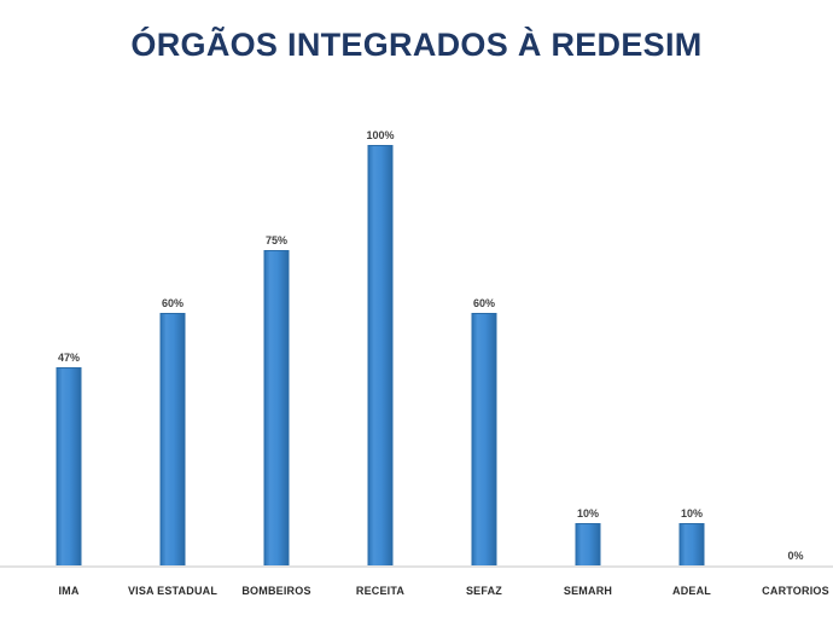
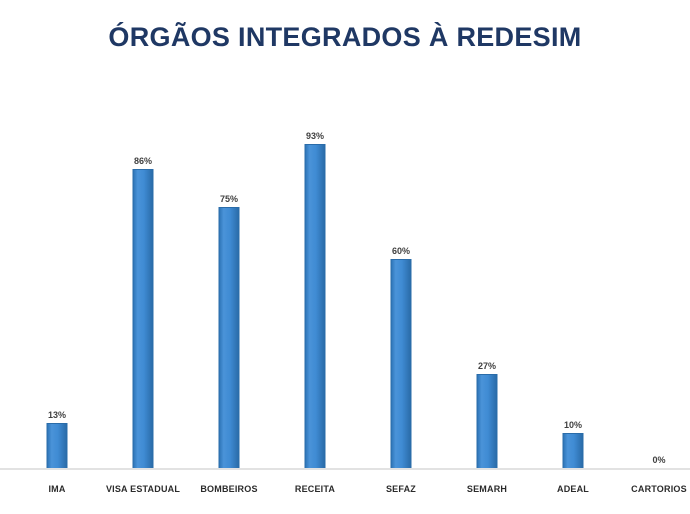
IMA: 47% -> 13%
VISA ESTADUAL: 60% -> 86%
RECEITA: 100% -> 93%
SEMARH: 10% -> 27%
